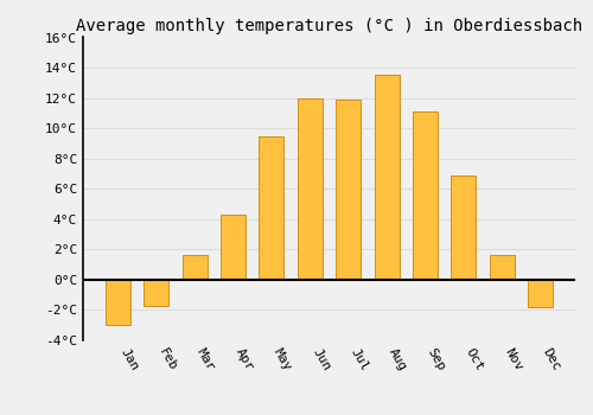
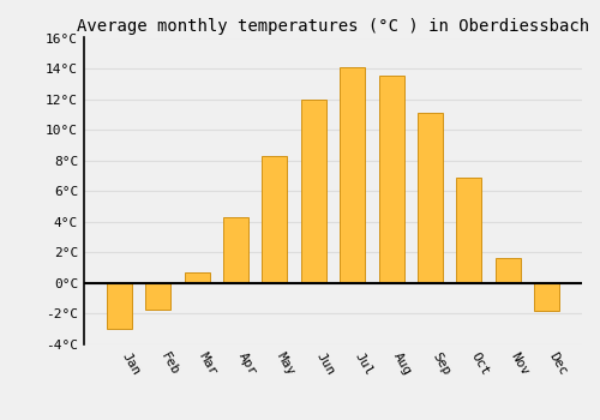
Mar: 1.6°C -> 0.7°C
May: 9.5°C -> 8.3°C
Jul: 11.9°C -> 14.1°C
